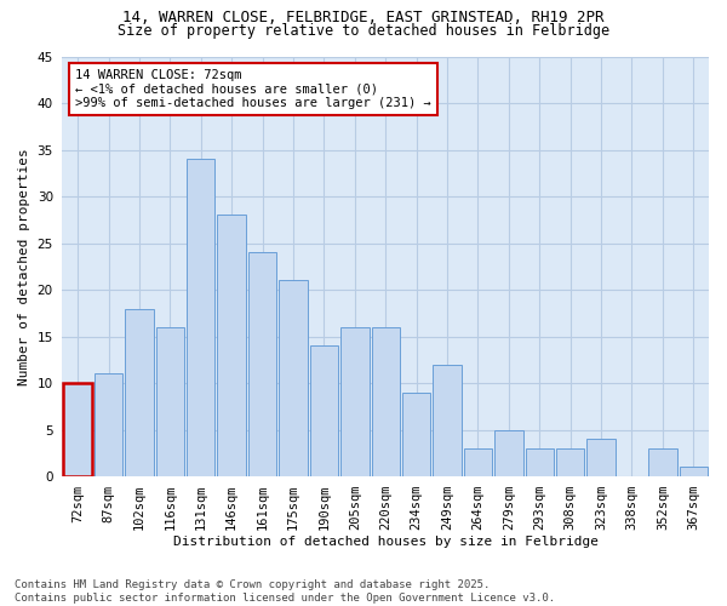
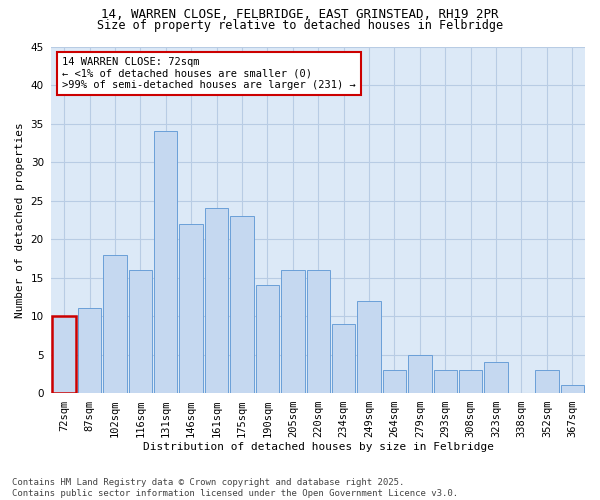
146sqm: 28 -> 22
175sqm: 21 -> 23
